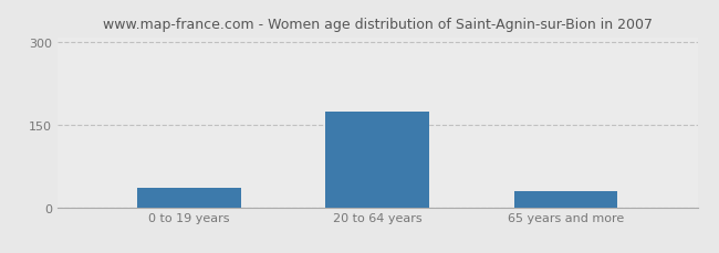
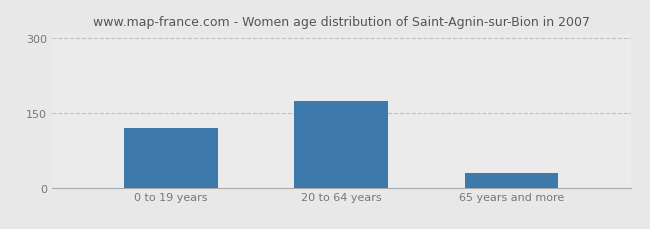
0 to 19 years: 35 -> 120
